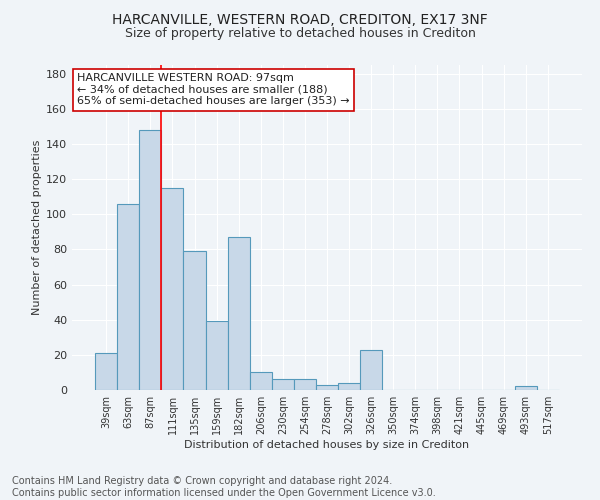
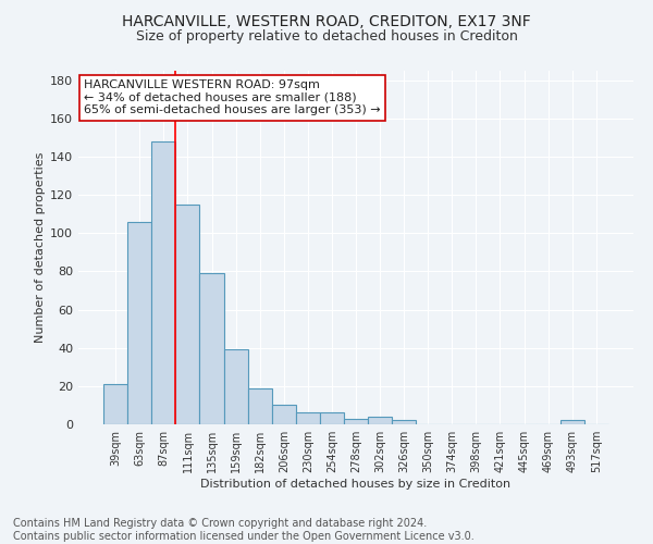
182sqm: 87 -> 19
326sqm: 23 -> 2
